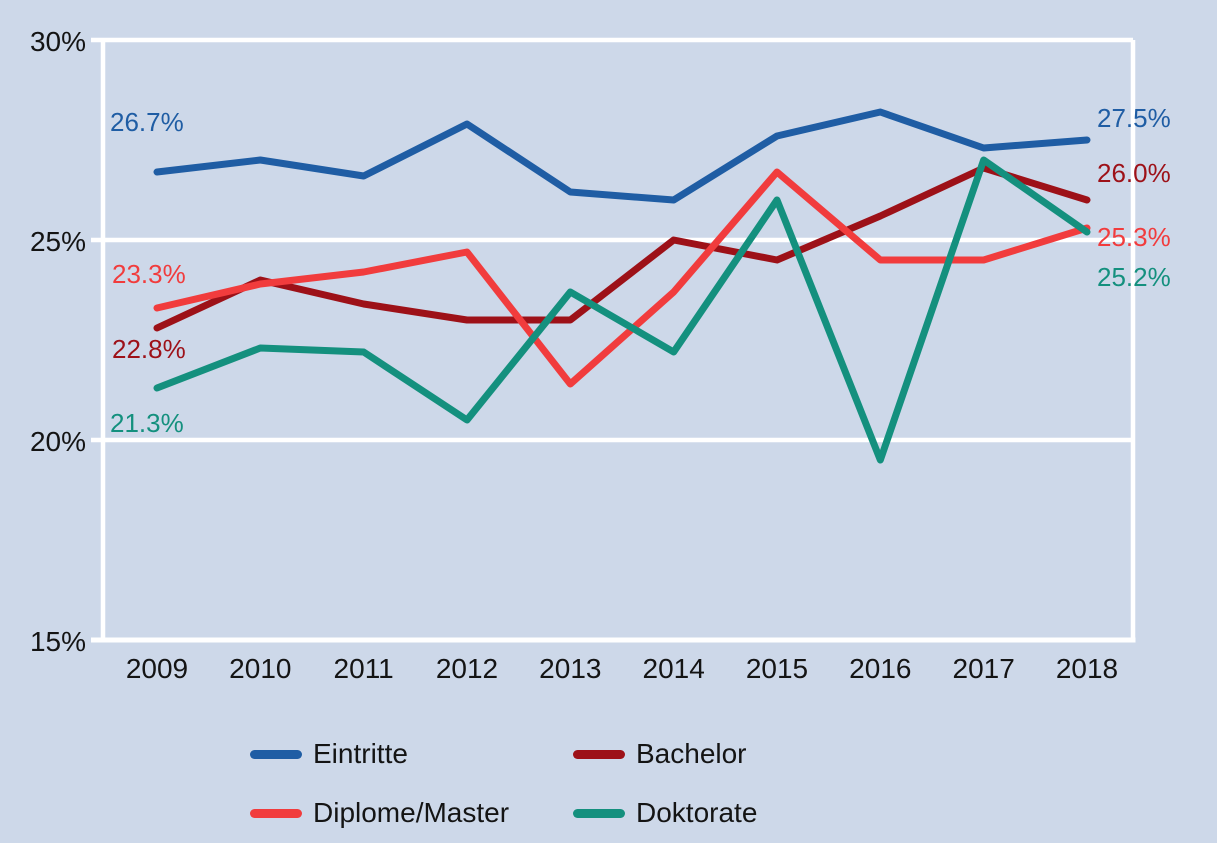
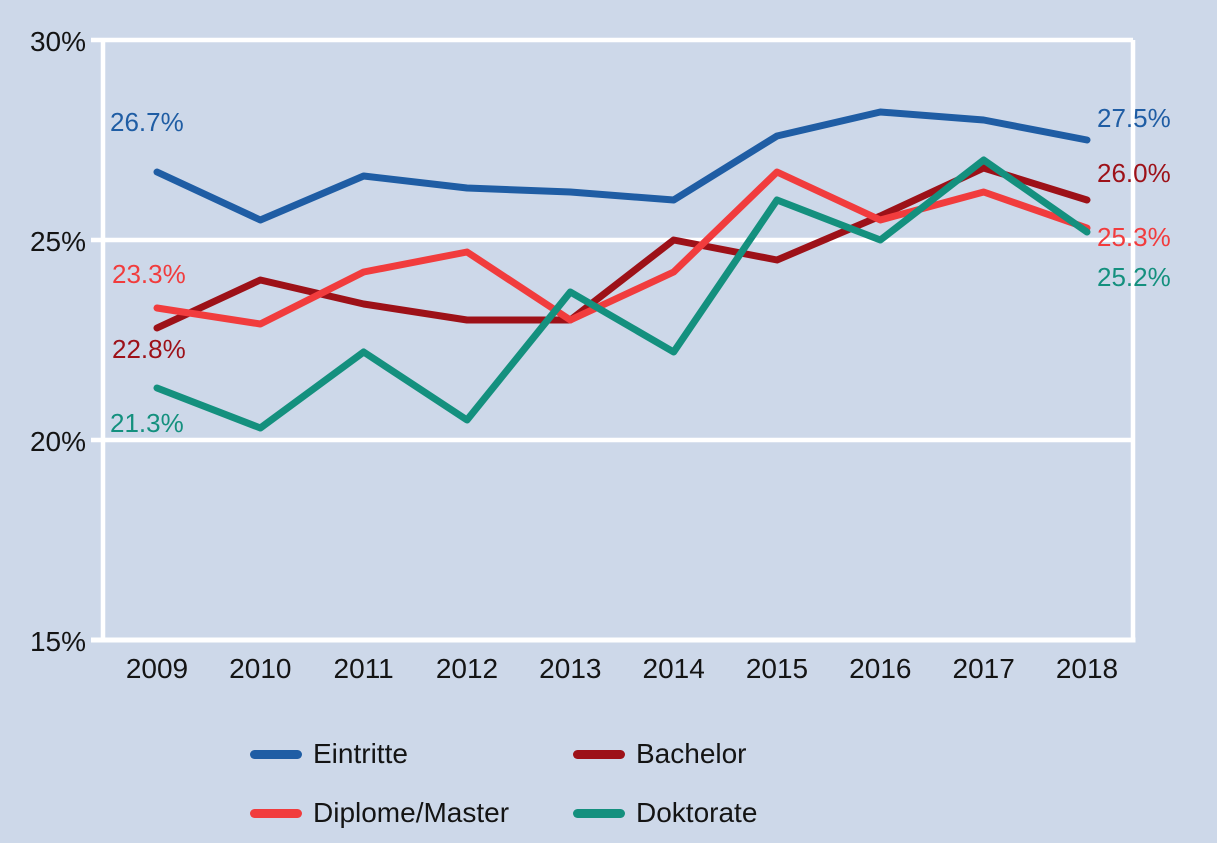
Eintritte/2010: 27.0% -> 25.5%
Diplome/Master/2010: 23.9% -> 22.9%
Doktorate/2010: 22.3% -> 20.3%
Eintritte/2012: 27.9% -> 26.3%
Diplome/Master/2013: 21.4% -> 23.0%
Diplome/Master/2014: 23.7% -> 24.2%
Diplome/Master/2016: 24.5% -> 25.5%
Doktorate/2016: 19.5% -> 25.0%
Eintritte/2017: 27.3% -> 28.0%
Diplome/Master/2017: 24.5% -> 26.2%
